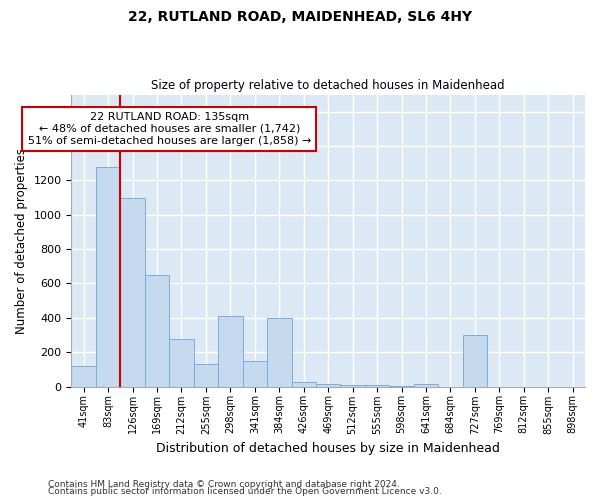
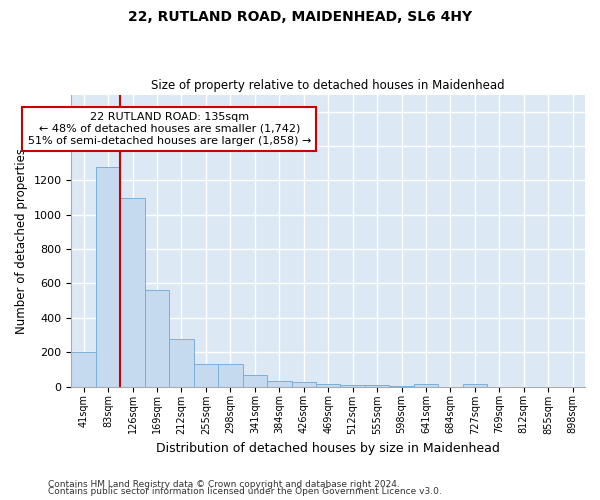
41sqm: 120 -> 200
169sqm: 650 -> 560
298sqm: 410 -> 130
341sqm: 150 -> 60
384sqm: 400 -> 30
727sqm: 300 -> 20
